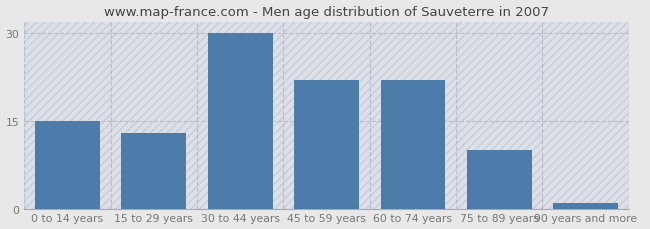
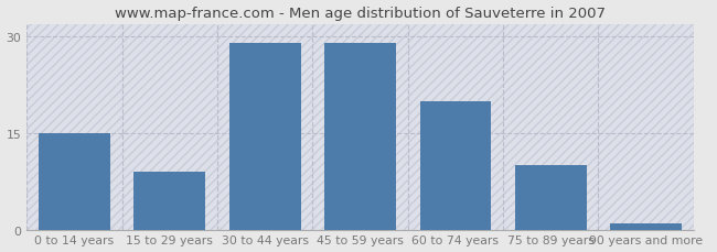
15 to 29 years: 13 -> 9
30 to 44 years: 30 -> 29
45 to 59 years: 22 -> 29
60 to 74 years: 22 -> 20
